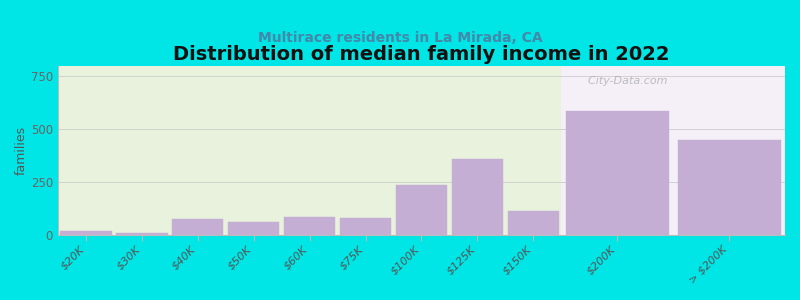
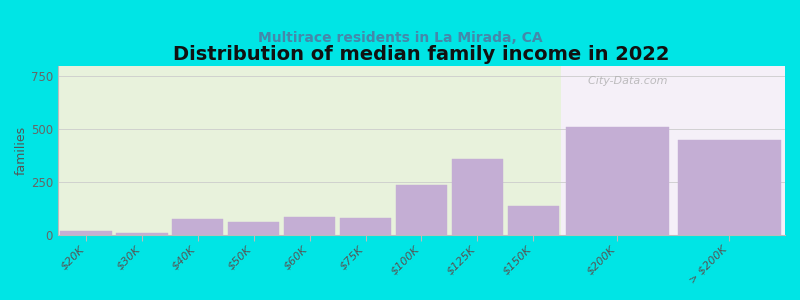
$150K: 115 -> 140
$200K: 585 -> 510
